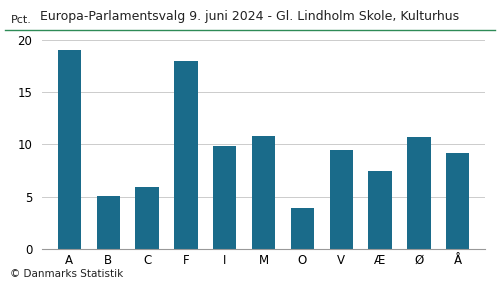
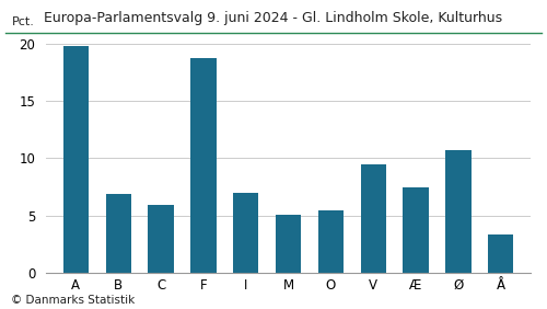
A: 19.0 -> 19.8
B: 5.1 -> 6.9
F: 18.0 -> 18.7
I: 9.9 -> 7.0
M: 10.8 -> 5.1
O: 3.9 -> 5.5
Å: 9.2 -> 3.4
